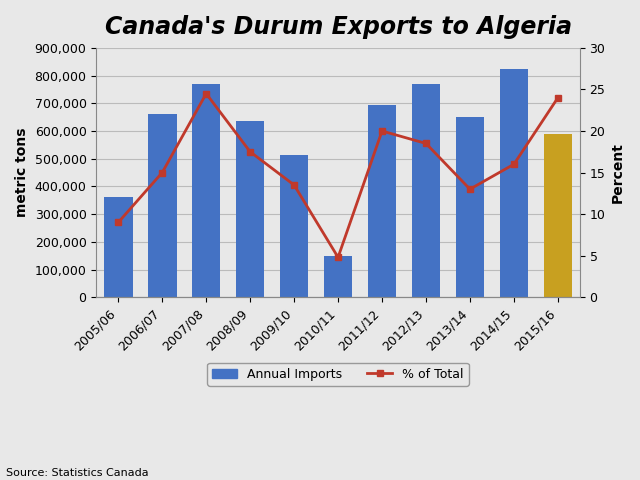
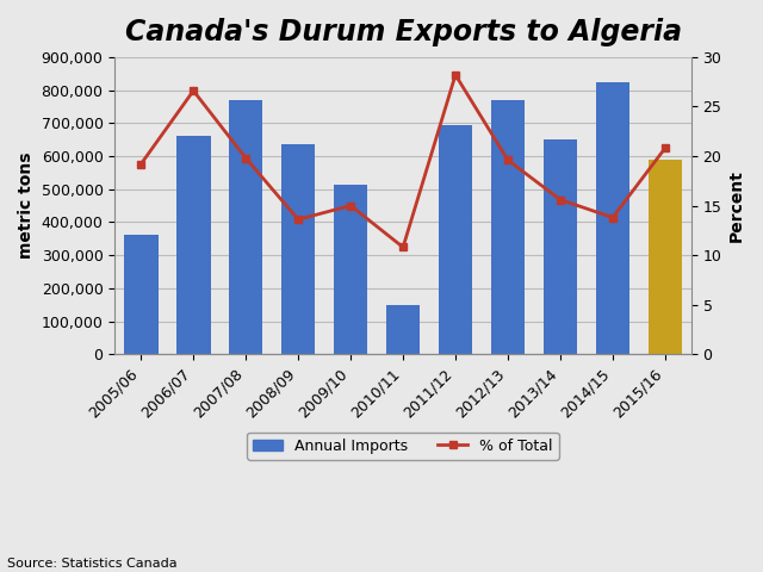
% of Total/2005/06: 9.0 -> 19.2
% of Total/2006/07: 15.0 -> 26.6
% of Total/2007/08: 24.5 -> 19.8
% of Total/2008/09: 17.5 -> 13.6
% of Total/2009/10: 13.5 -> 15.0
% of Total/2010/11: 4.8 -> 10.8
% of Total/2011/12: 20.0 -> 28.2
% of Total/2012/13: 18.5 -> 19.6
% of Total/2013/14: 13.0 -> 15.6
% of Total/2014/15: 16.0 -> 13.8
% of Total/2015/16: 24.0 -> 20.8
